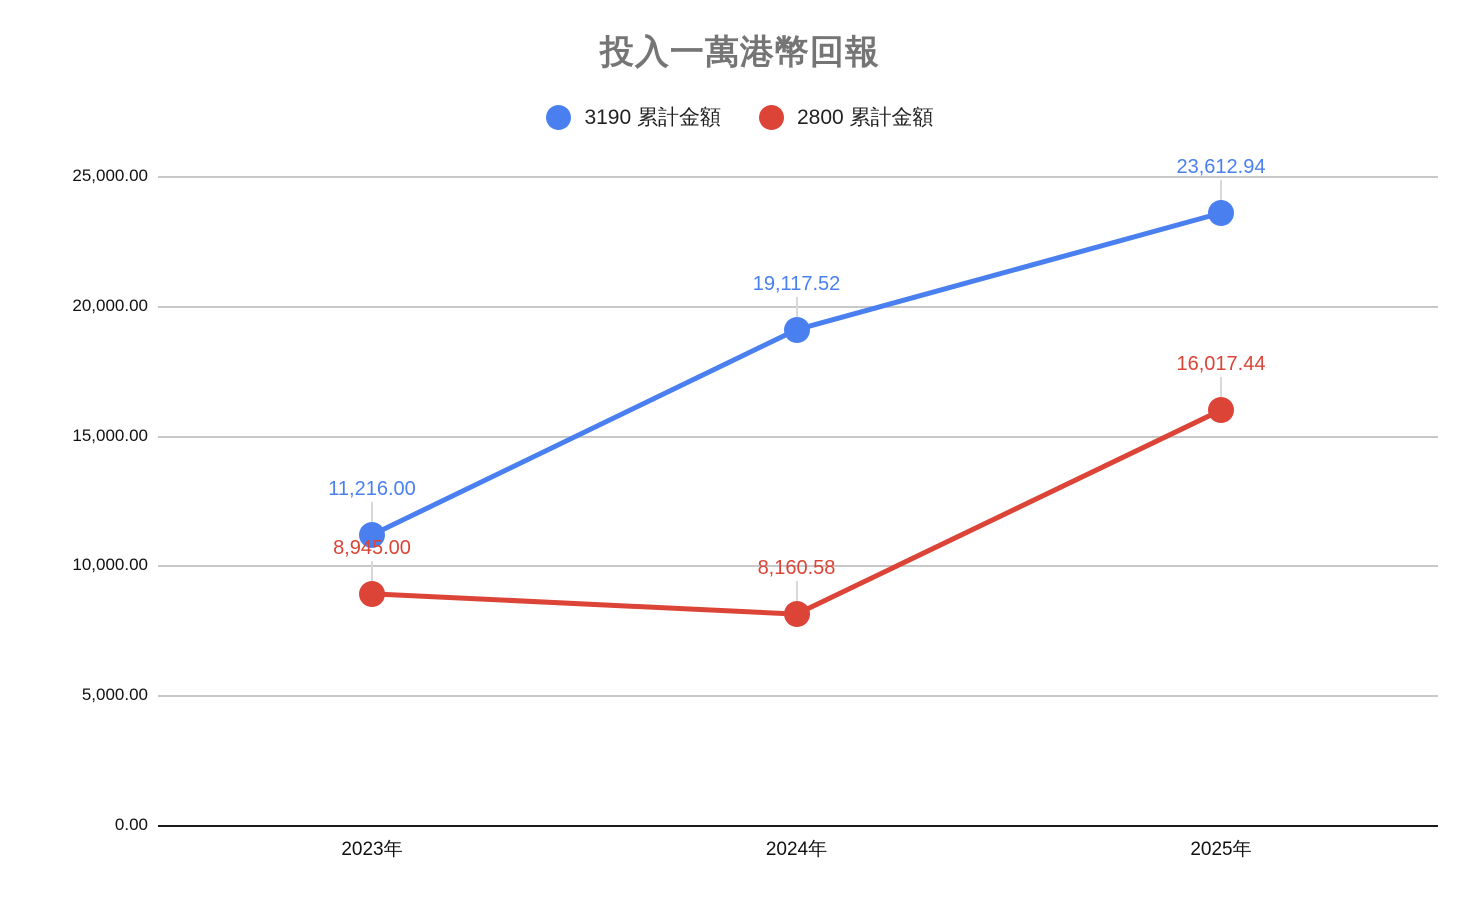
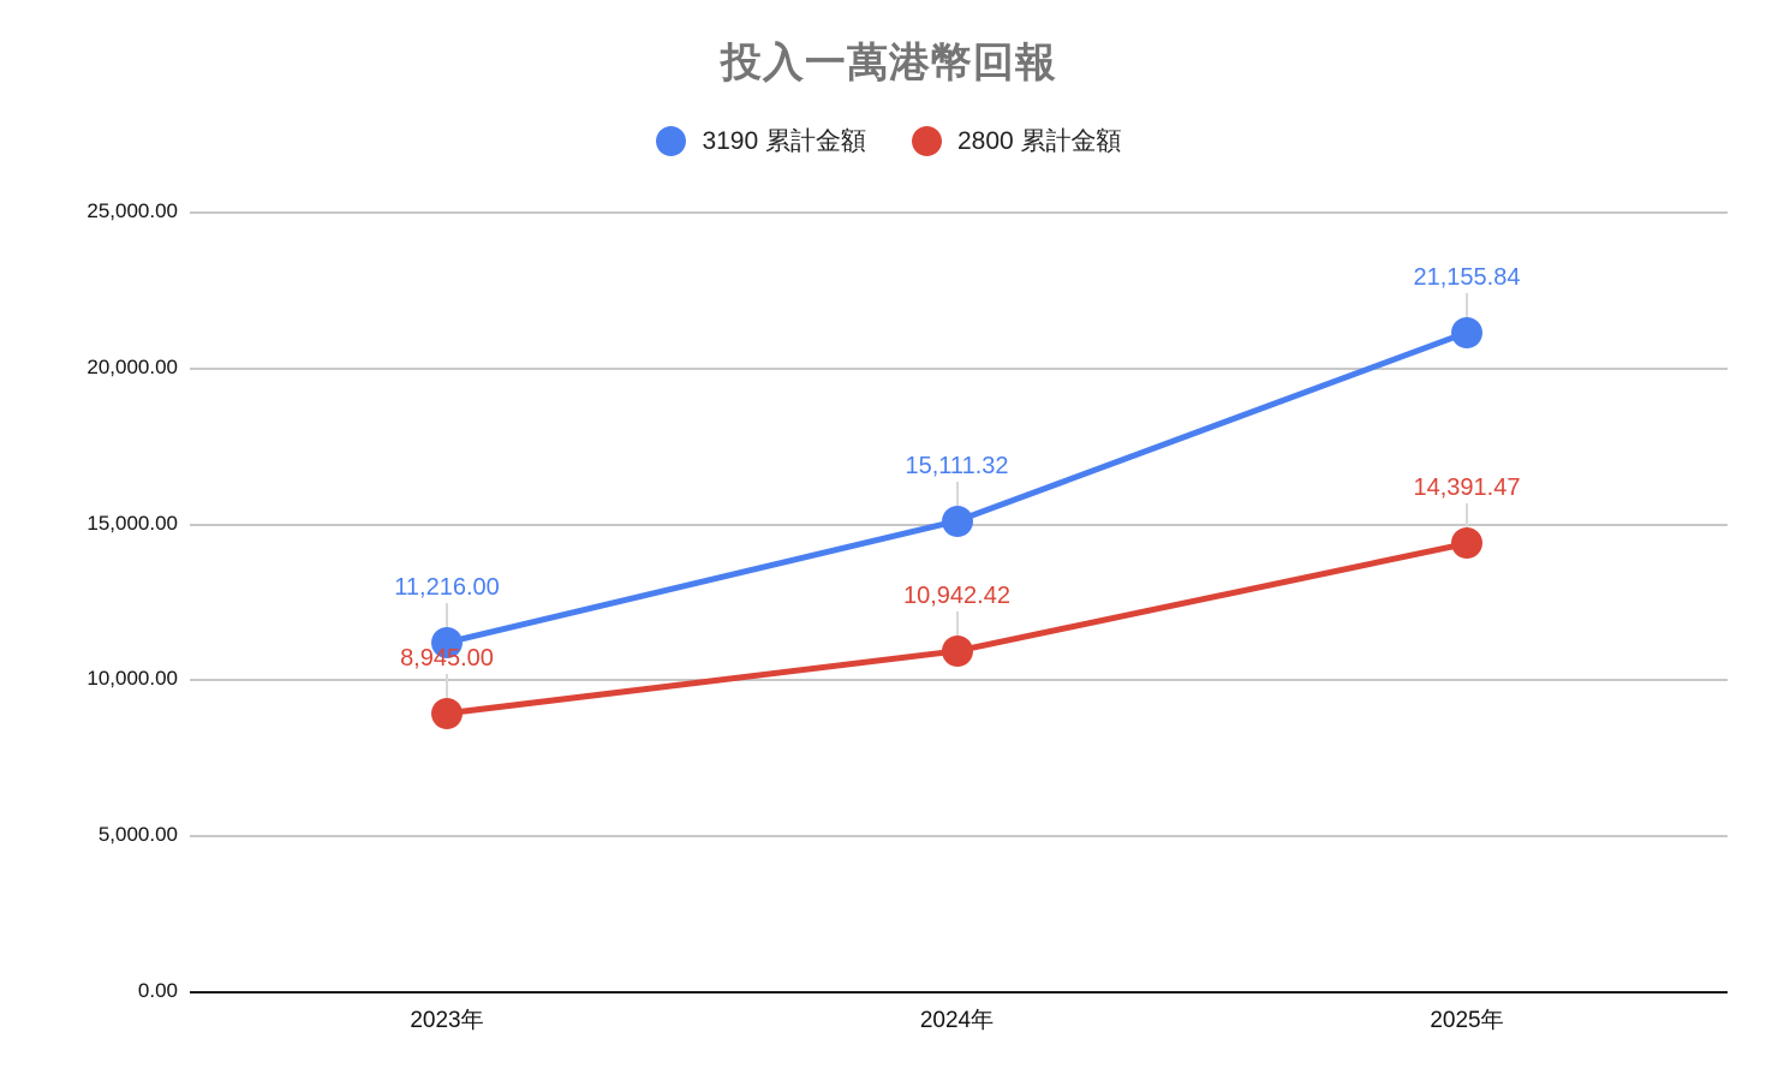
3190 累計金額/2024年: 19,117.52 -> 15,111.32
2800 累計金額/2024年: 8,160.58 -> 10,942.42
3190 累計金額/2025年: 23,612.94 -> 21,155.84
2800 累計金額/2025年: 16,017.44 -> 14,391.47
